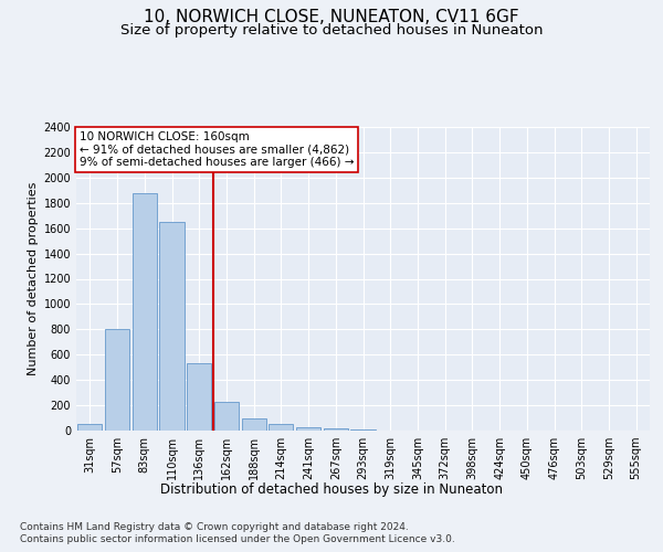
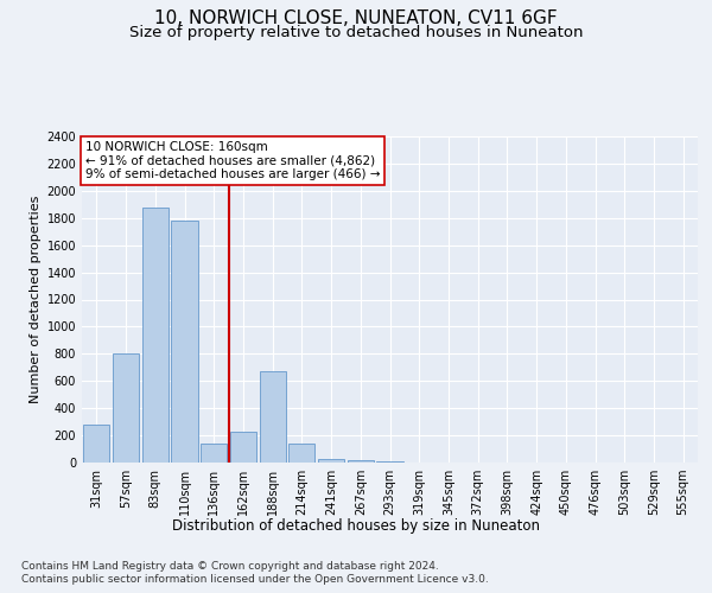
31sqm: 50 -> 280
110sqm: 1650 -> 1780
136sqm: 530 -> 140
188sqm: 100 -> 670
214sqm: 50 -> 140
